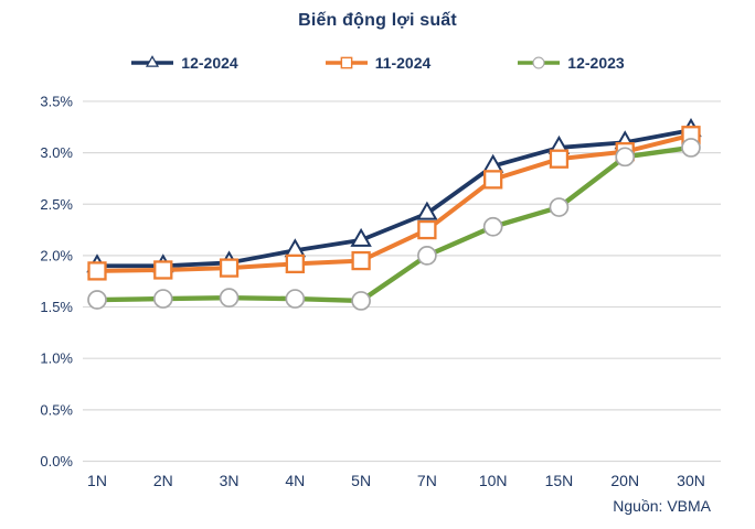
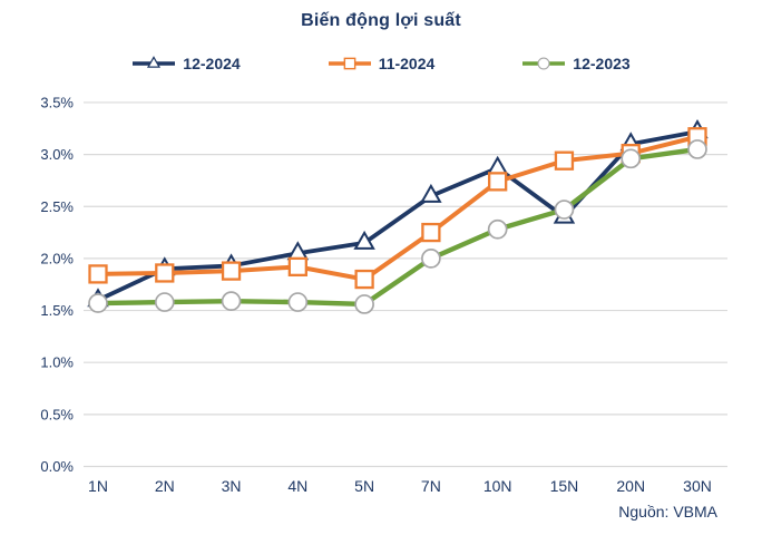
12-2024/1N: 1.9% -> 1.6%
11-2024/5N: 1.9% -> 1.8%
12-2024/7N: 2.4% -> 2.6%
12-2024/15N: 3.0% -> 2.4%
